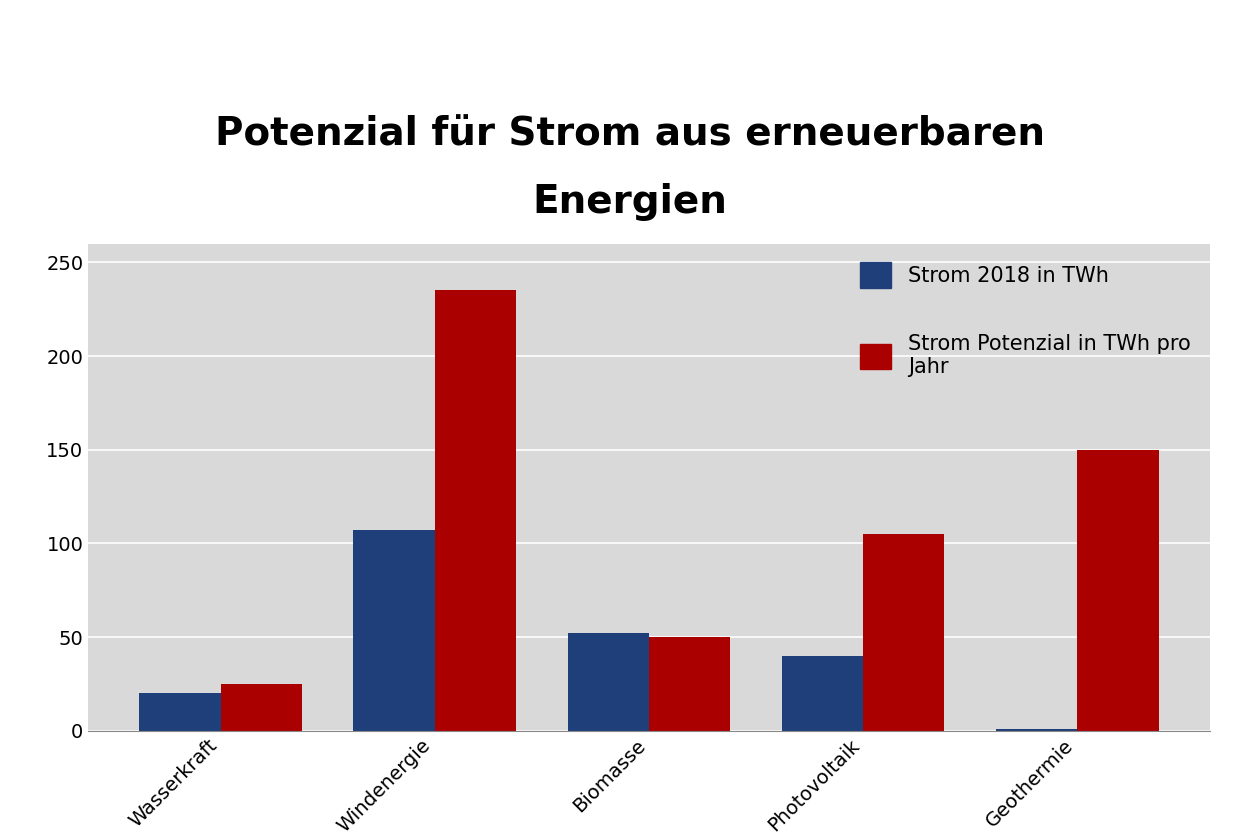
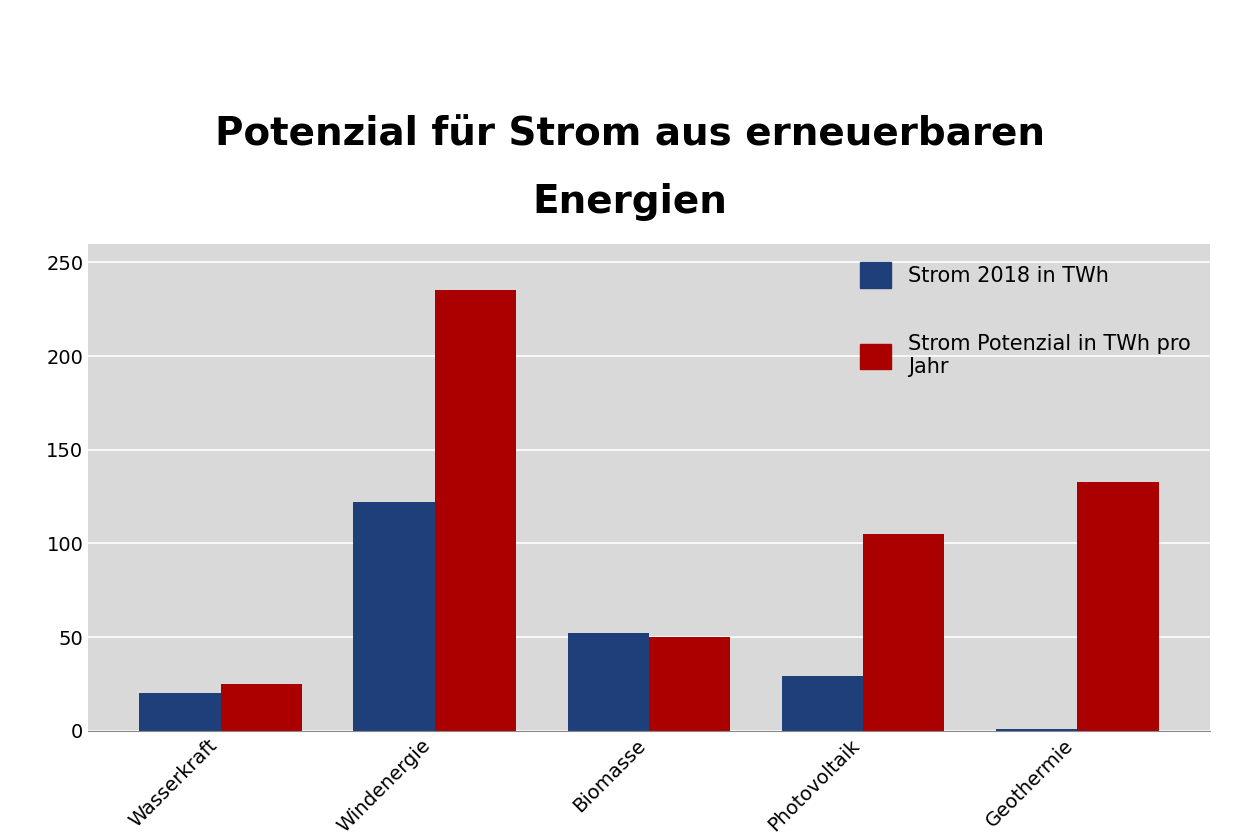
Strom 2018 in TWh/Windenergie: 107 -> 122
Strom 2018 in TWh/Photovoltaik: 40 -> 29
Strom Potenzial in TWh pro Jahr/Geothermie: 150 -> 133
